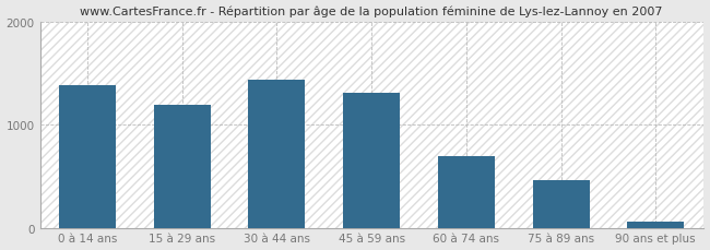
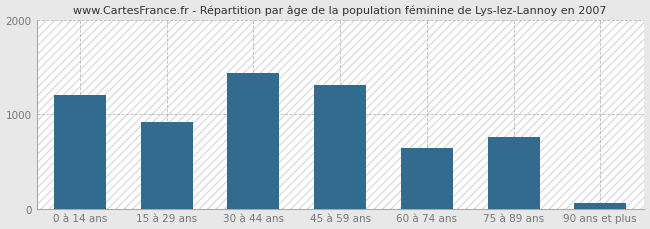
0 à 14 ans: 1390 -> 1200
15 à 29 ans: 1200 -> 920
60 à 74 ans: 700 -> 640
75 à 89 ans: 460 -> 760
